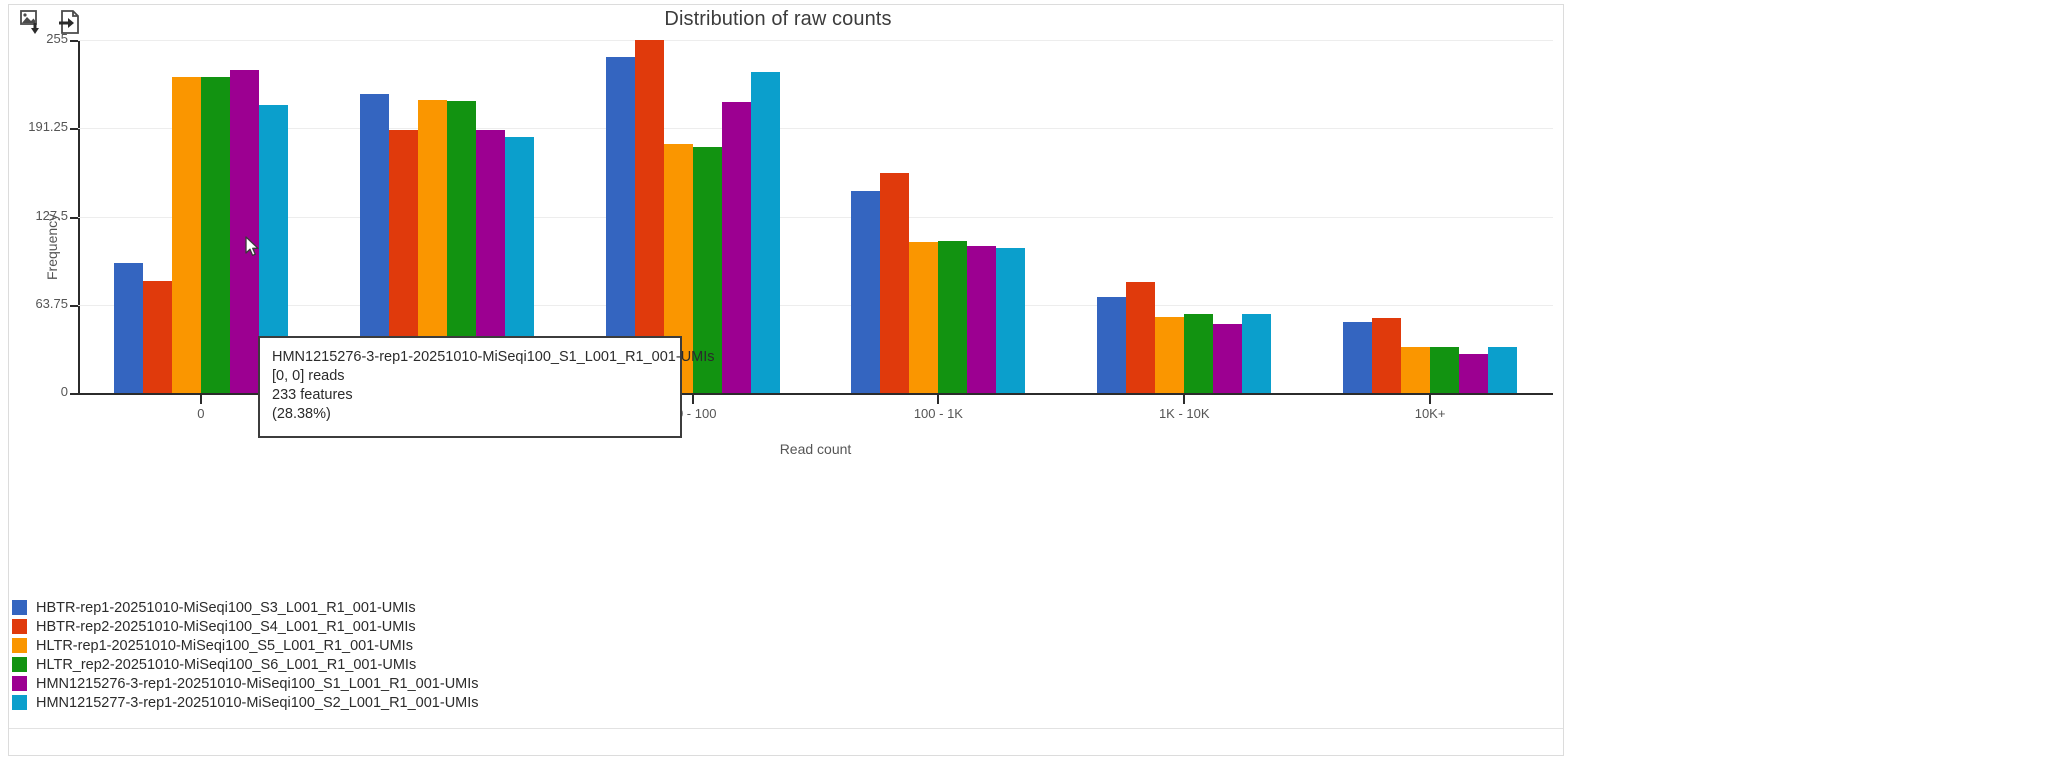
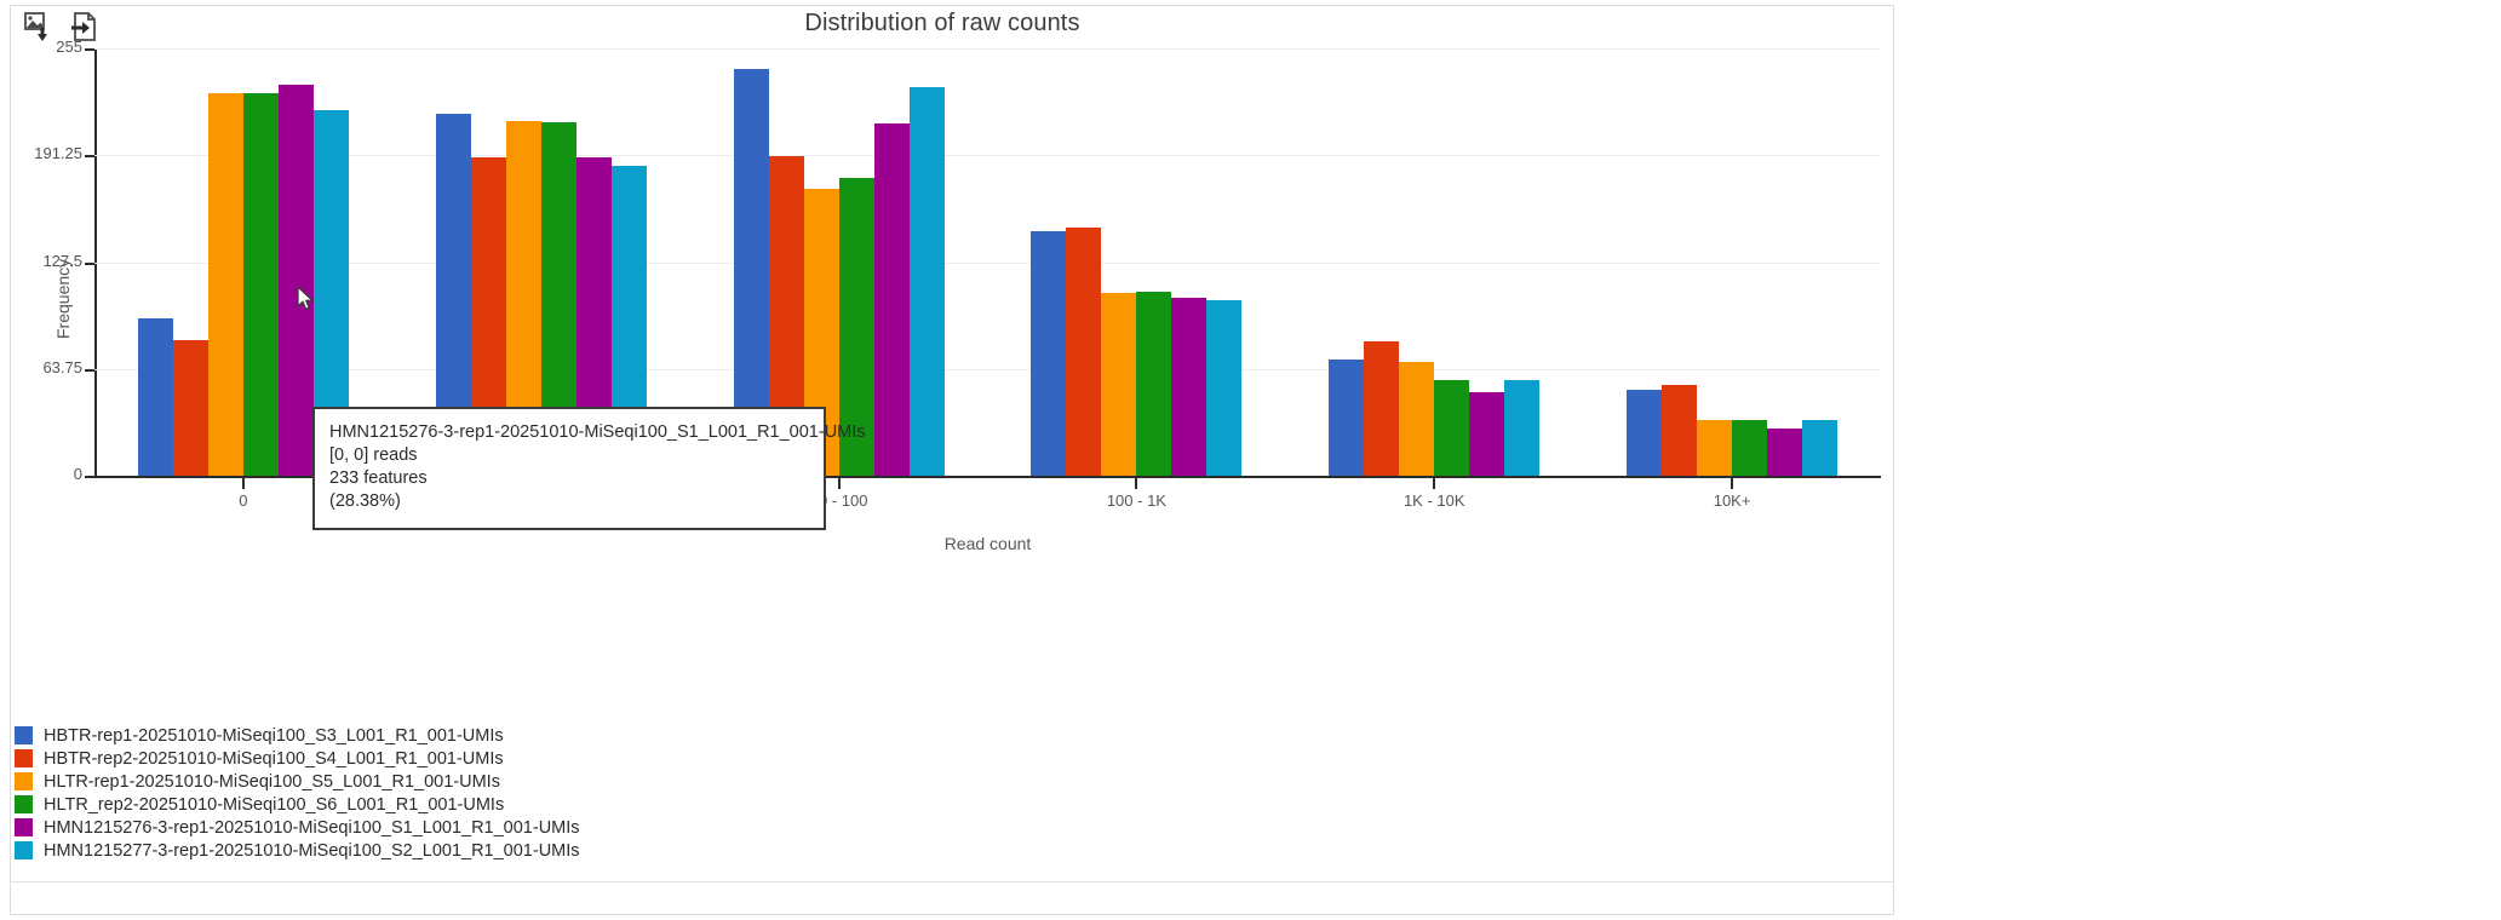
HMN1215277-3-rep1-20251010-MiSeqi100_S2_L001_R1_001-UMIs/0: 208 -> 218
HBTR-rep2-20251010-MiSeqi100_S4_L001_R1_001-UMIs/10 - 100: 255 -> 191
HLTR-rep1-20251010-MiSeqi100_S5_L001_R1_001-UMIs/10 - 100: 180 -> 171
HBTR-rep2-20251010-MiSeqi100_S4_L001_R1_001-UMIs/100 - 1K: 159 -> 148
HLTR-rep1-20251010-MiSeqi100_S5_L001_R1_001-UMIs/1K - 10K: 55 -> 68
